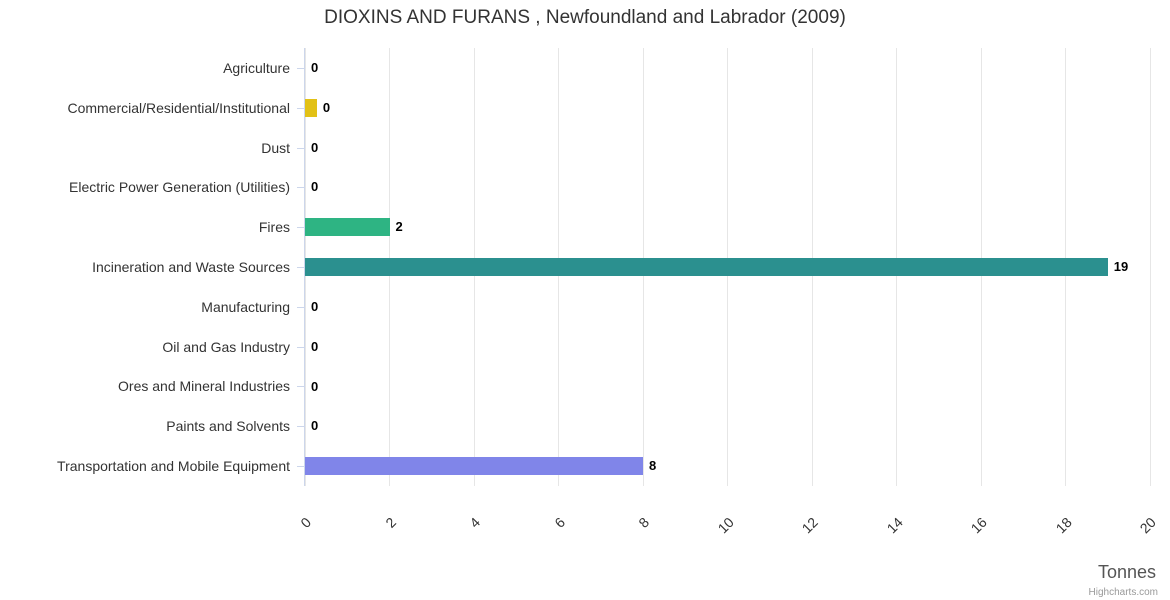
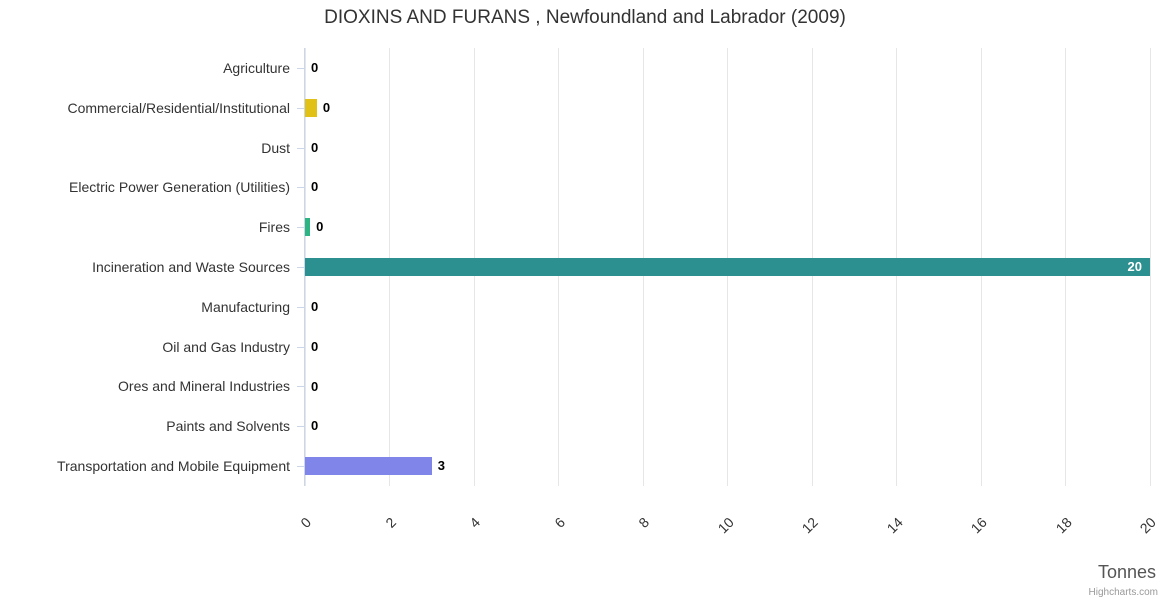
Fires: 2 -> 0
Incineration and Waste Sources: 19 -> 20
Transportation and Mobile Equipment: 8 -> 3
